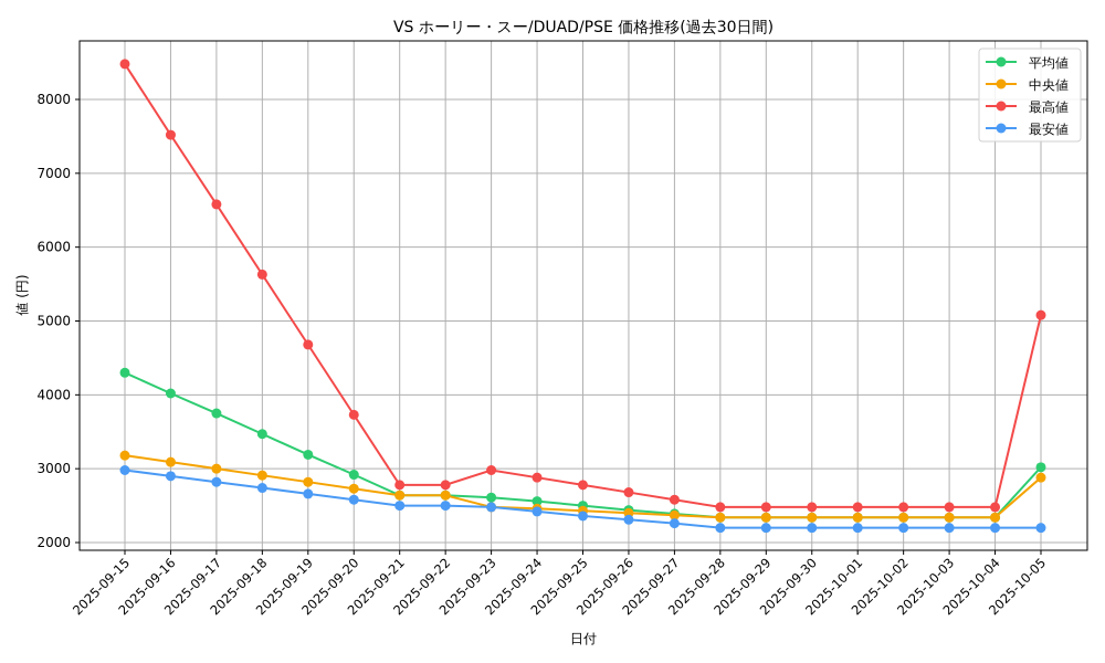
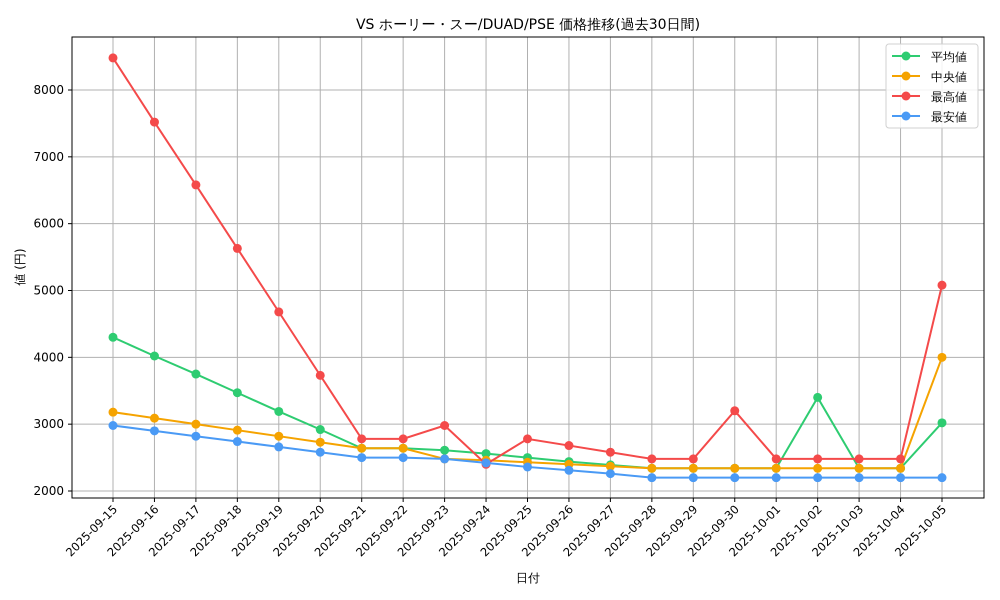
最高値/2025-09-24: 2900 -> 2400
最高値/2025-09-30: 2500 -> 3200
平均値/2025-10-02: 2300 -> 3400
中央値/2025-10-05: 2900 -> 4000
